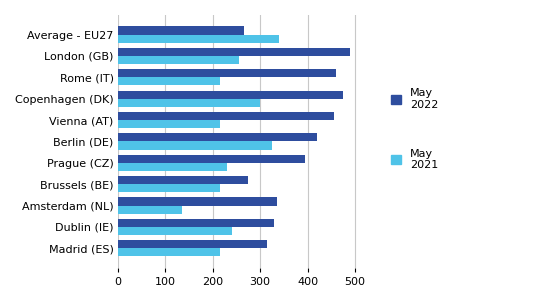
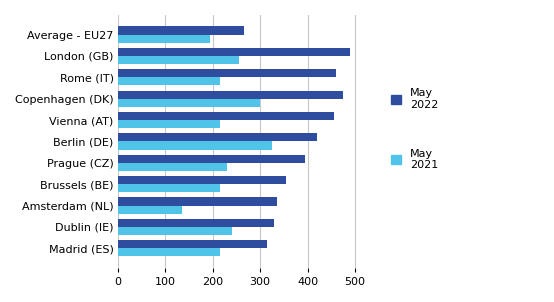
May 2021/Average - EU27: 340 -> 195
May 2022/Brussels (BE): 275 -> 355
